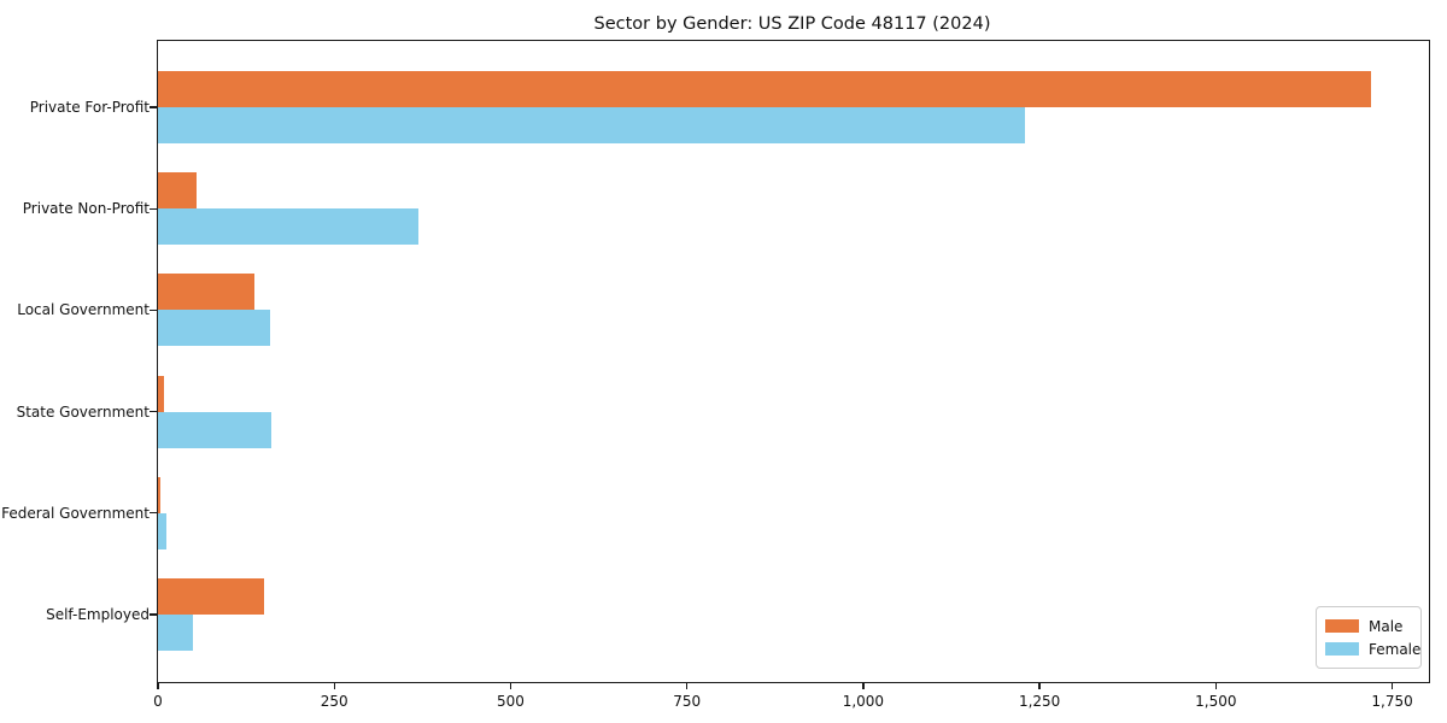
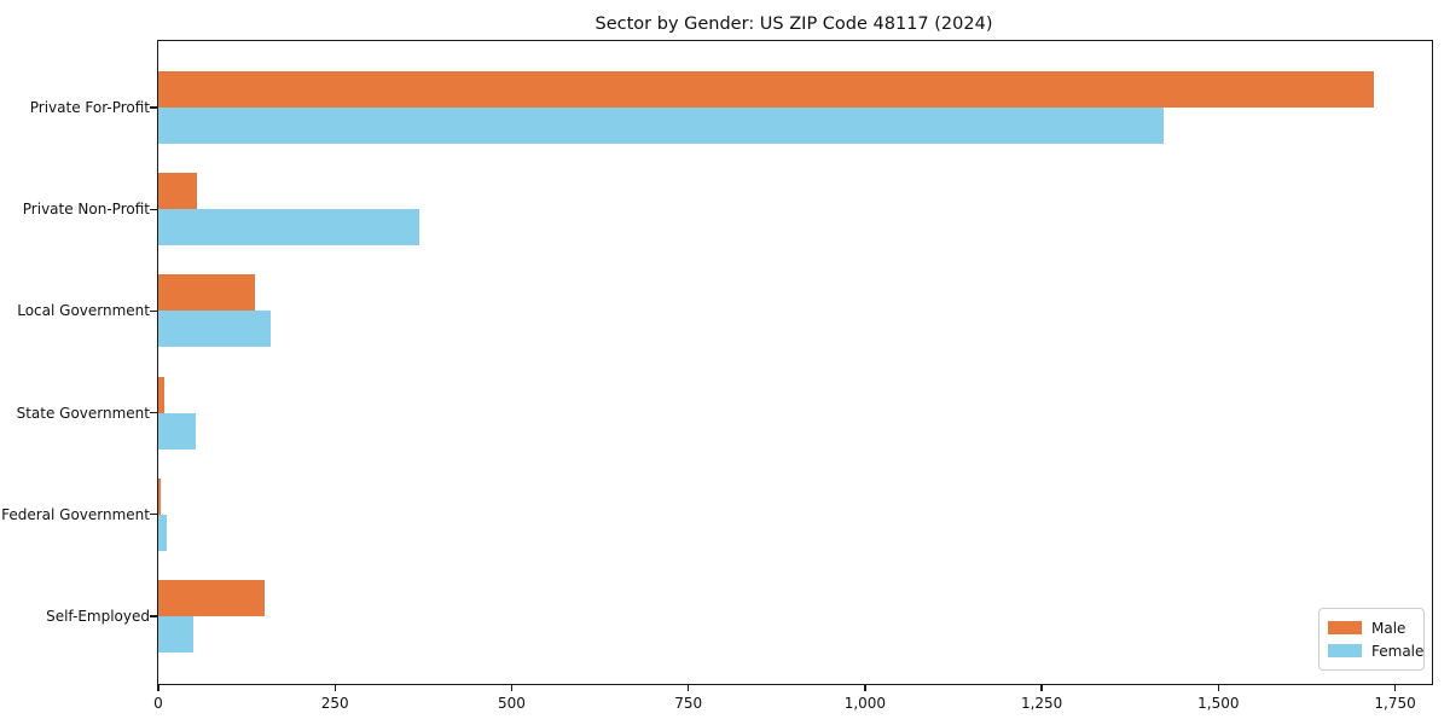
Female/Private For-Profit: 1230 -> 1420
Female/State Government: 160 -> 50
